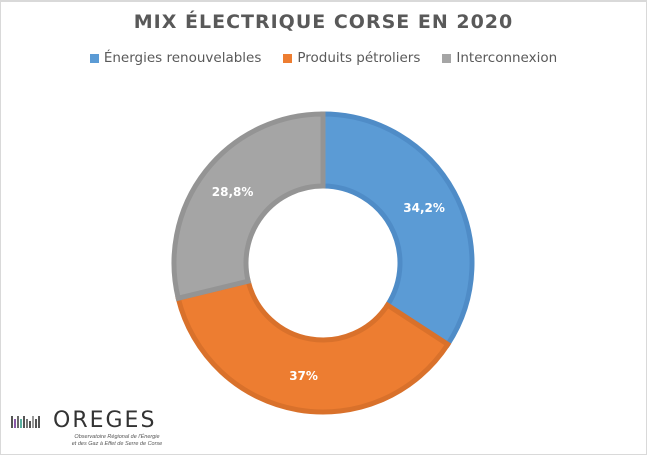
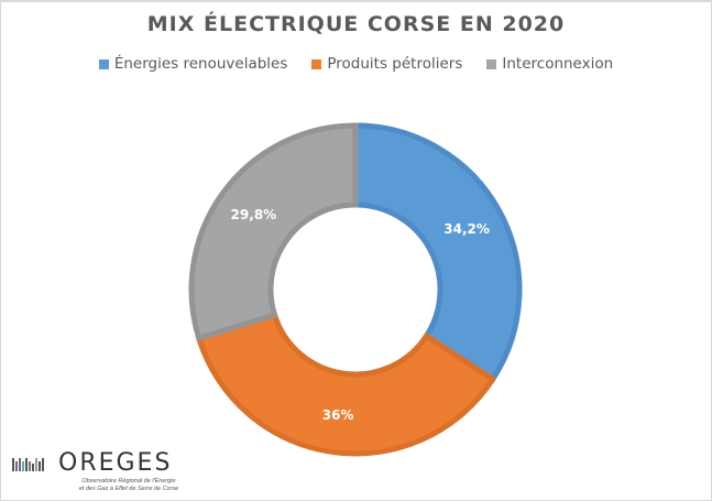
Produits pétroliers: 37% -> 36%
Interconnexion: 28,8% -> 29,8%
